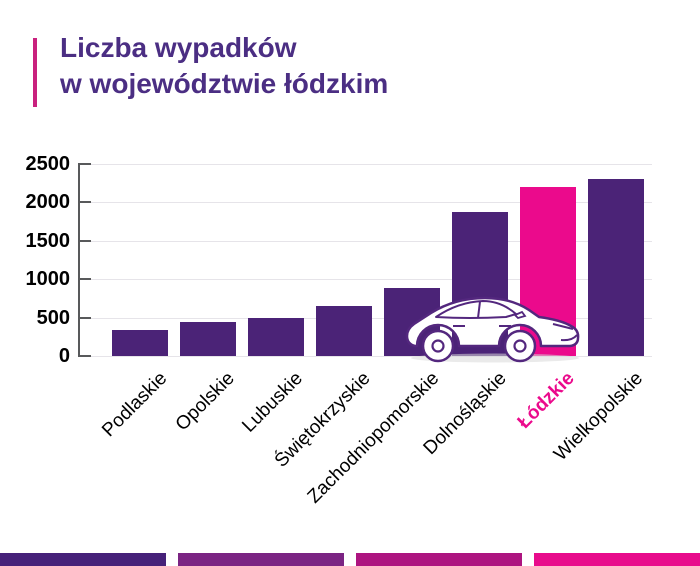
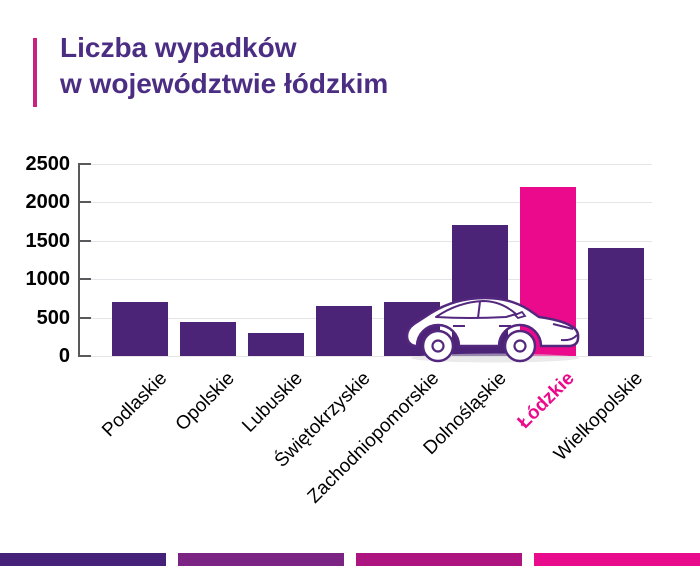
Podlaskie: 300 -> 700
Lubuskie: 500 -> 300
Zachodniopomorskie: 900 -> 700
Dolnośląskie: 1900 -> 1700
Wielkopolskie: 2300 -> 1400
